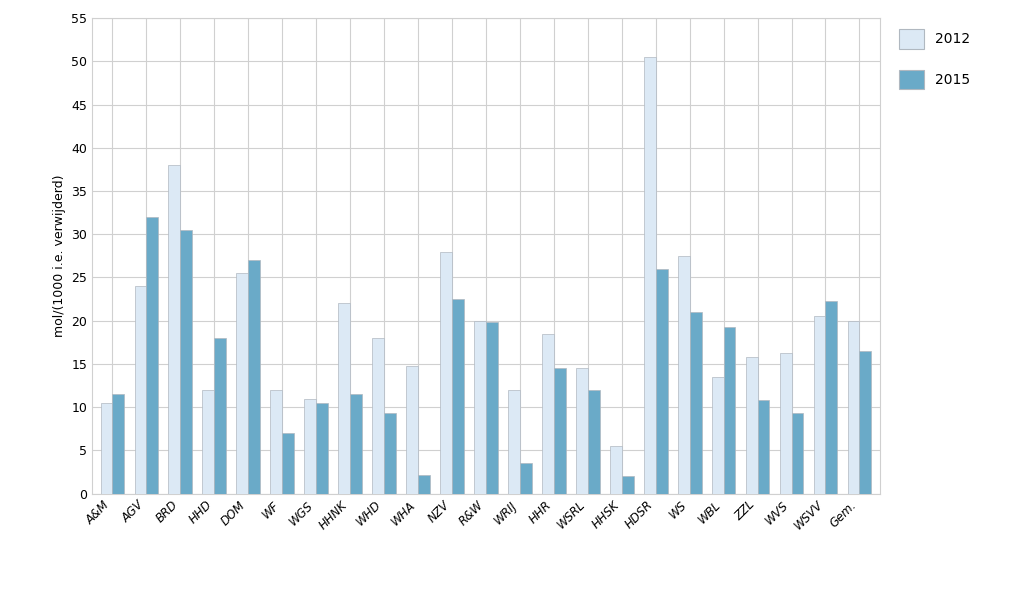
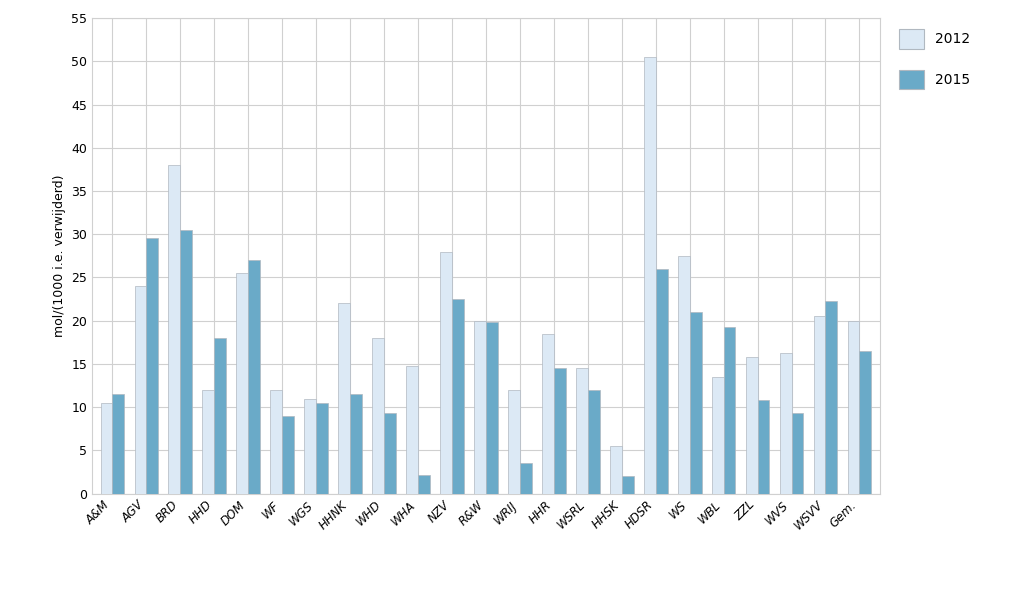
2015/AGV: 32.0 -> 29.6
2015/WF: 7.0 -> 9.0
